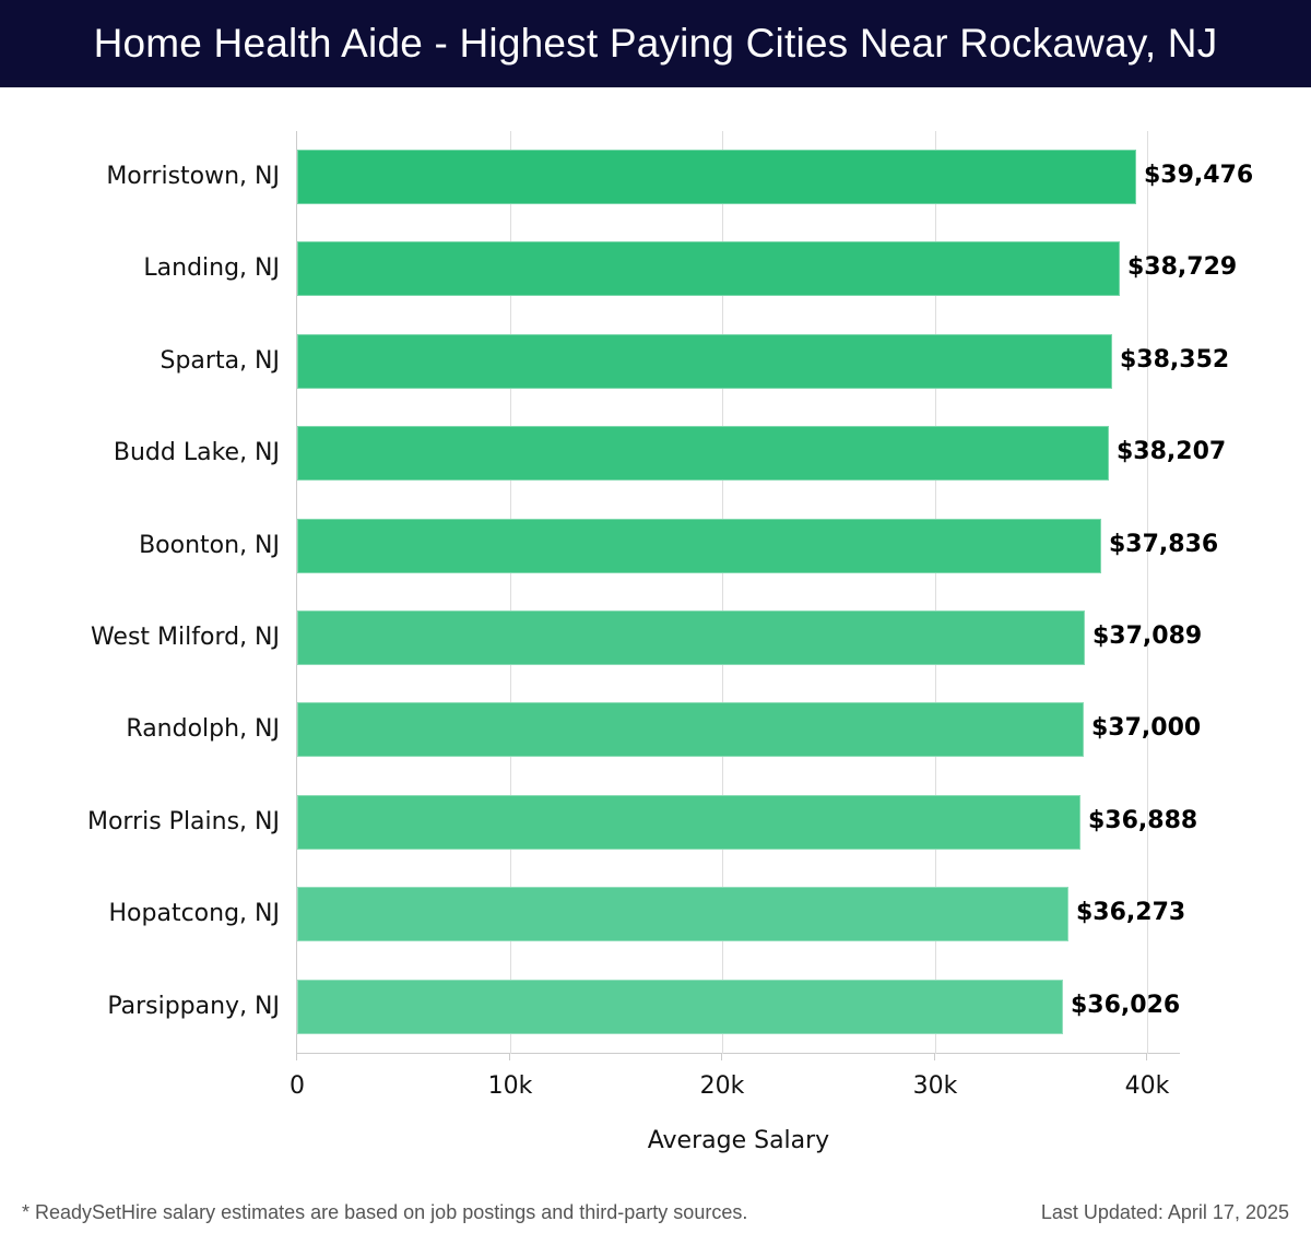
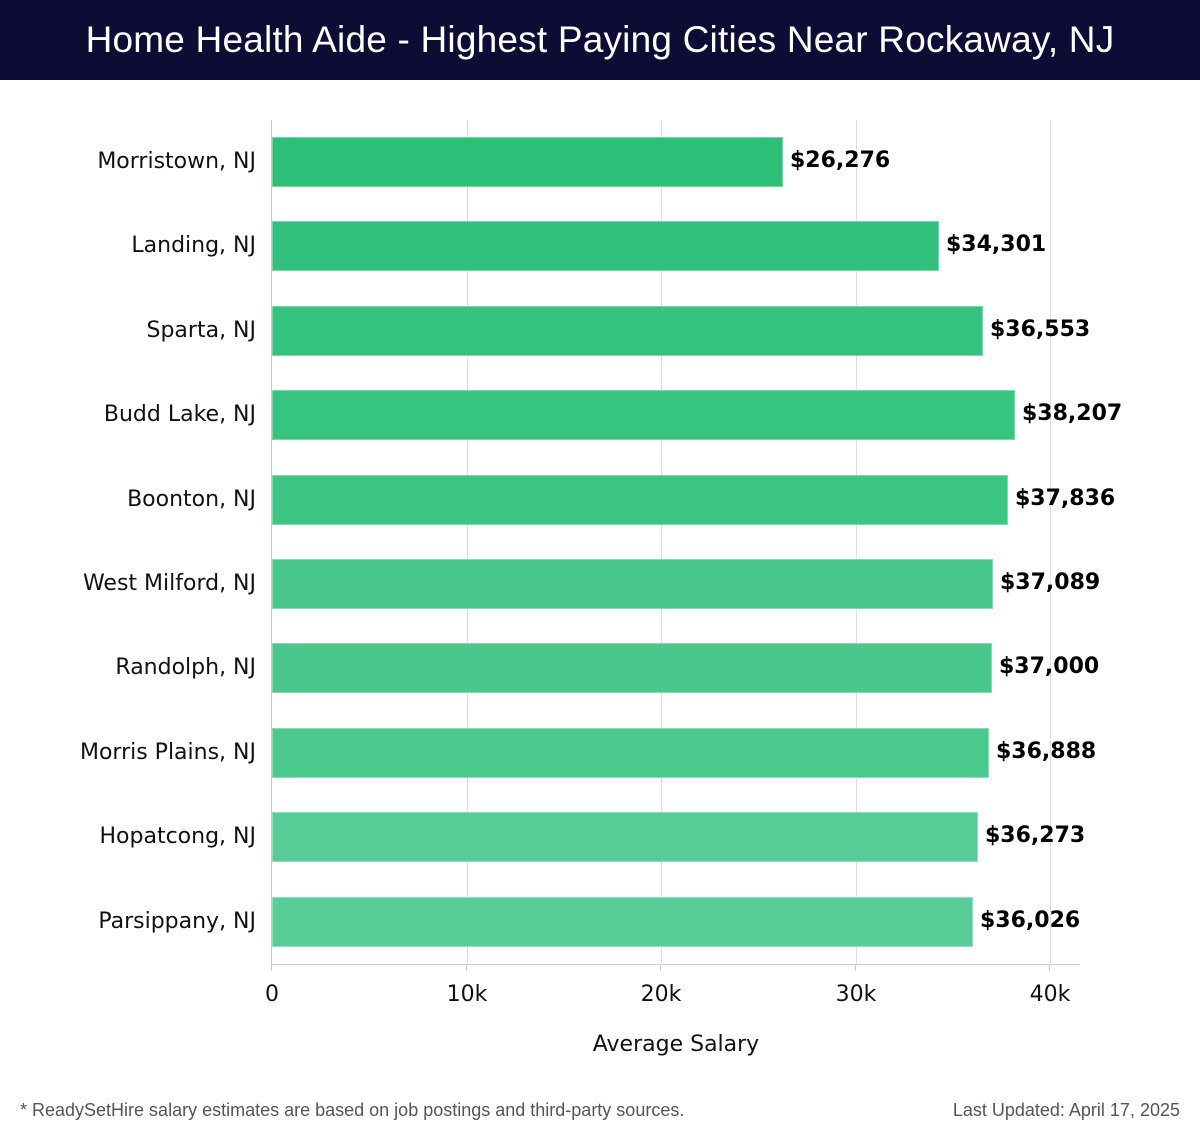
Morristown, NJ: $39,476 -> $26,276
Landing, NJ: $38,729 -> $34,301
Sparta, NJ: $38,352 -> $36,553
